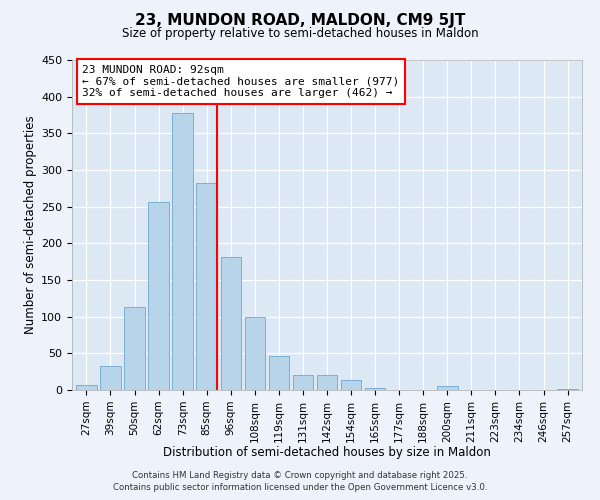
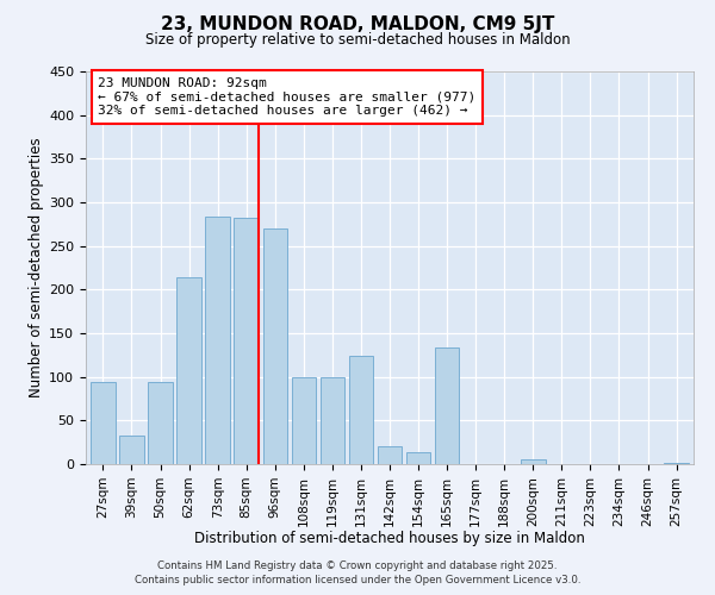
27sqm: 7 -> 94
50sqm: 113 -> 94
62sqm: 257 -> 214
73sqm: 378 -> 284
96sqm: 181 -> 270
119sqm: 46 -> 100
131sqm: 21 -> 124
165sqm: 3 -> 134
